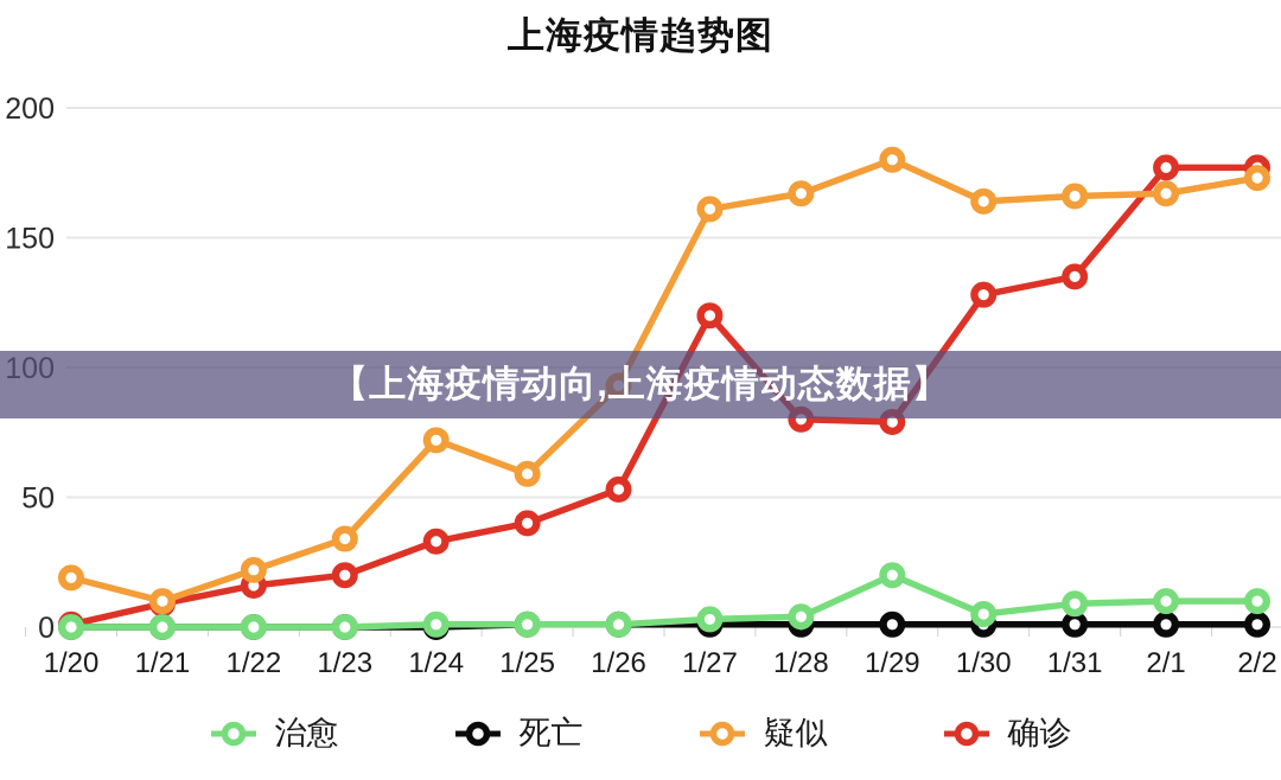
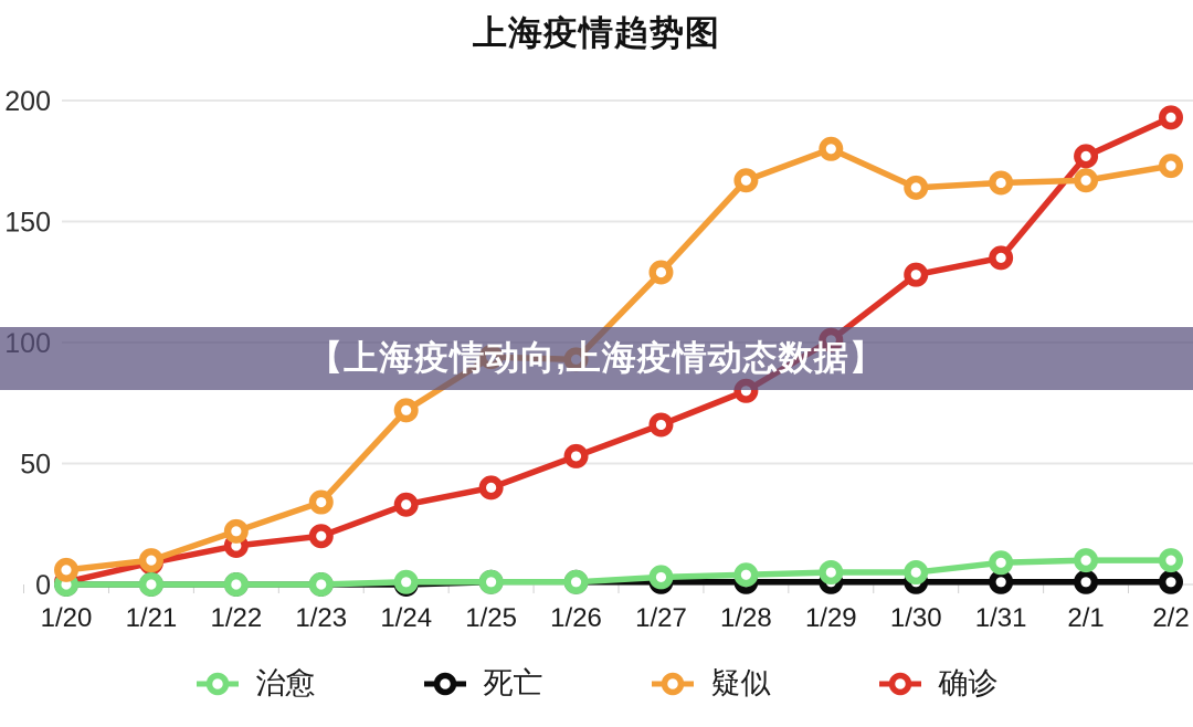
疑似/1/20: 19 -> 6
疑似/1/25: 59 -> 94
疑似/1/27: 161 -> 129
确诊/1/27: 120 -> 66
治愈/1/29: 20 -> 5
确诊/1/29: 79 -> 101
确诊/2/2: 177 -> 193
